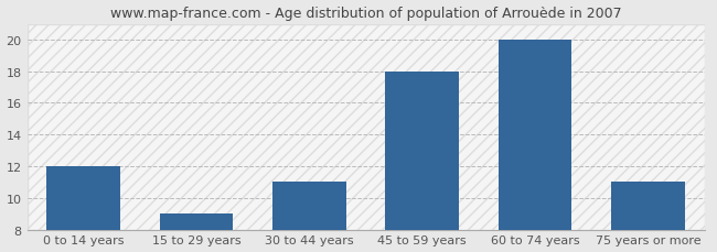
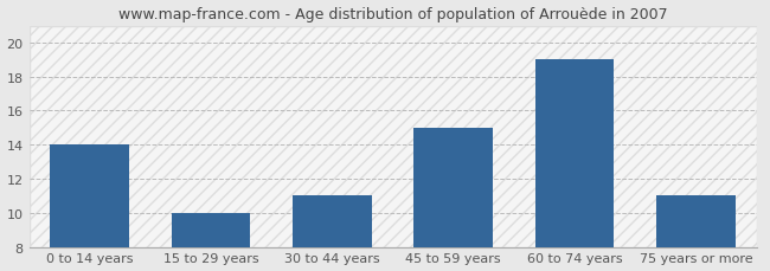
0 to 14 years: 12 -> 14
15 to 29 years: 9 -> 10
45 to 59 years: 18 -> 15
60 to 74 years: 20 -> 19
